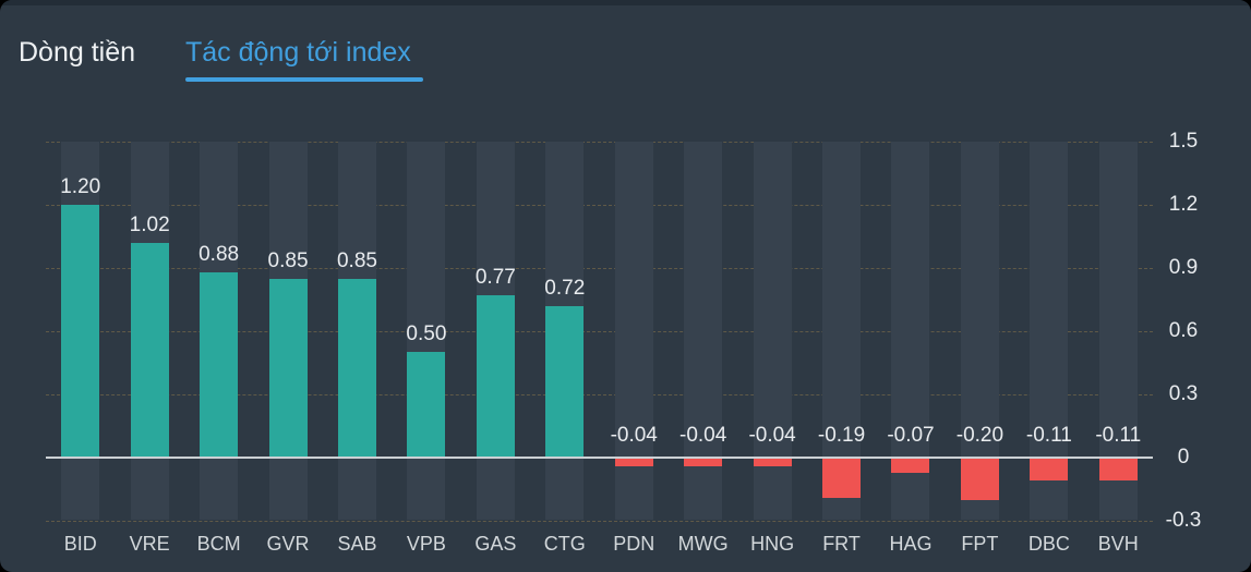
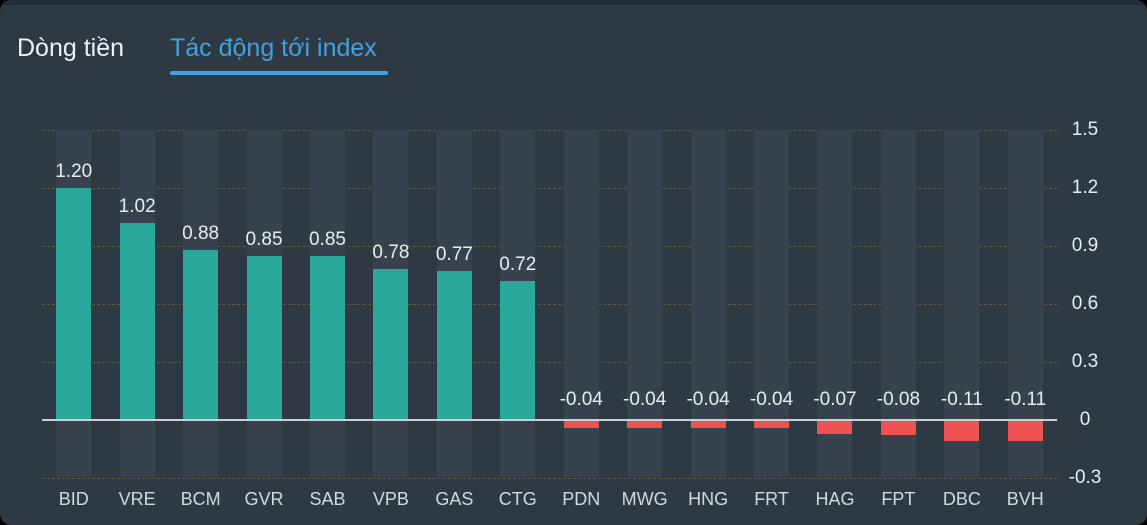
VPB: 0.50 -> 0.78
FRT: -0.19 -> -0.04
FPT: -0.20 -> -0.08
